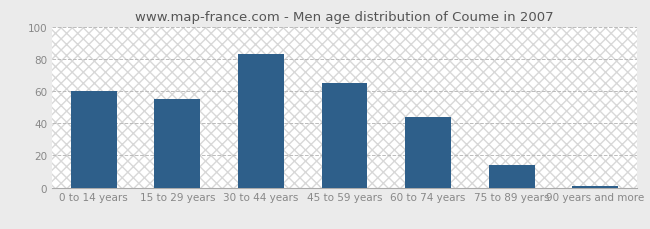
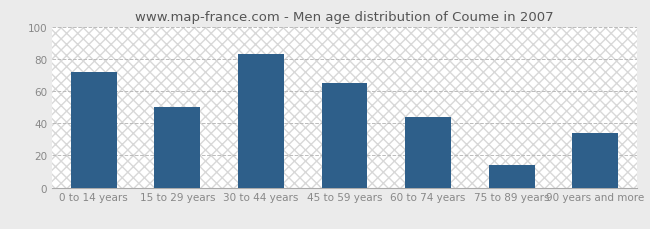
0 to 14 years: 60 -> 72
15 to 29 years: 55 -> 50
90 years and more: 1 -> 34
